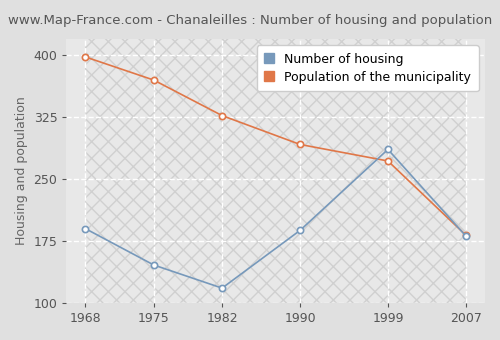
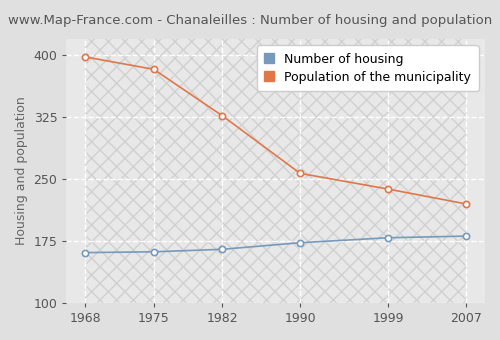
Number of housing/1968: 190 -> 161
Number of housing/1975: 146 -> 162
Population of the municipality/1975: 370 -> 383
Number of housing/1982: 118 -> 165
Number of housing/1990: 188 -> 173
Population of the municipality/1990: 292 -> 257
Number of housing/1999: 286 -> 179
Population of the municipality/1999: 272 -> 238
Population of the municipality/2007: 182 -> 220
